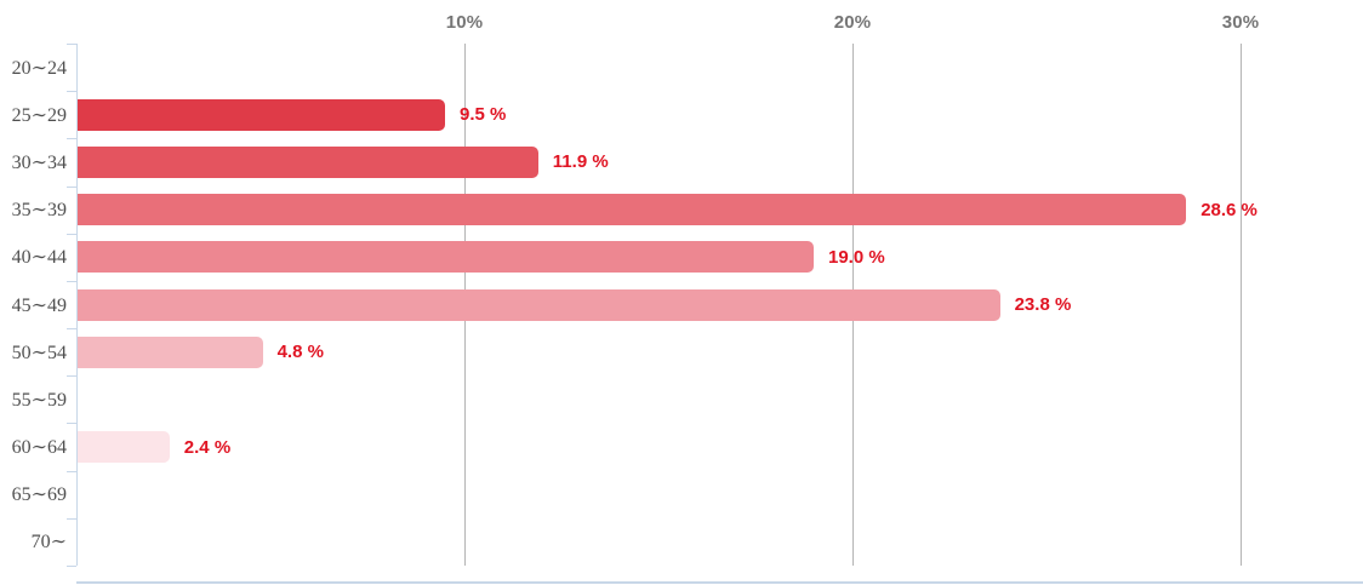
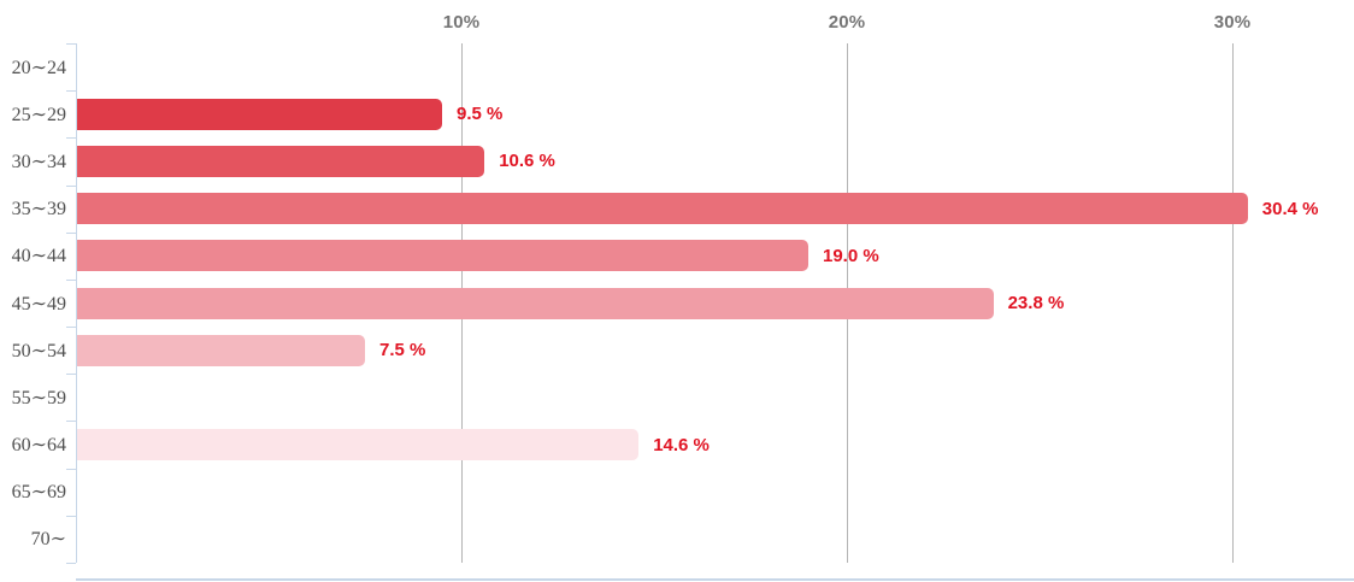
30∼34: 11.9 -> 10.6
35∼39: 28.6 -> 30.4
50∼54: 4.8 -> 7.5
60∼64: 2.4 -> 14.6
